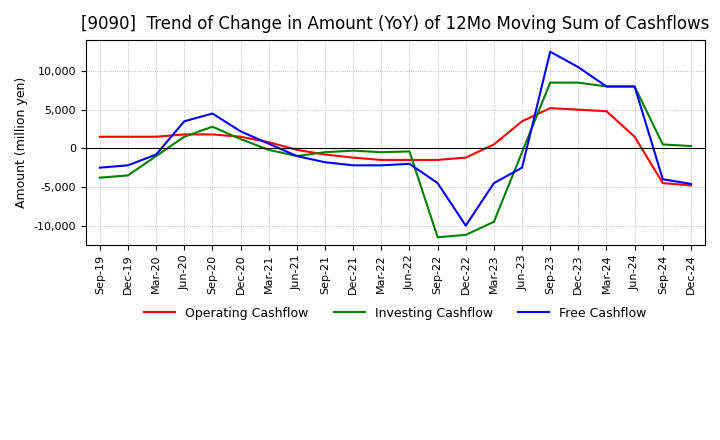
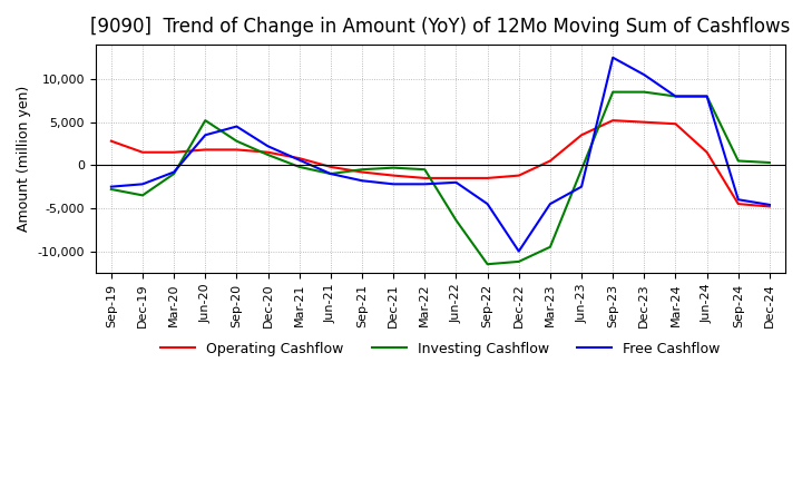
Operating Cashflow/Sep-19: 1,500 -> 2,800
Investing Cashflow/Sep-19: -3,800 -> -2,800
Investing Cashflow/Jun-20: 1,500 -> 5,200
Investing Cashflow/Jun-22: -400 -> -6,400
